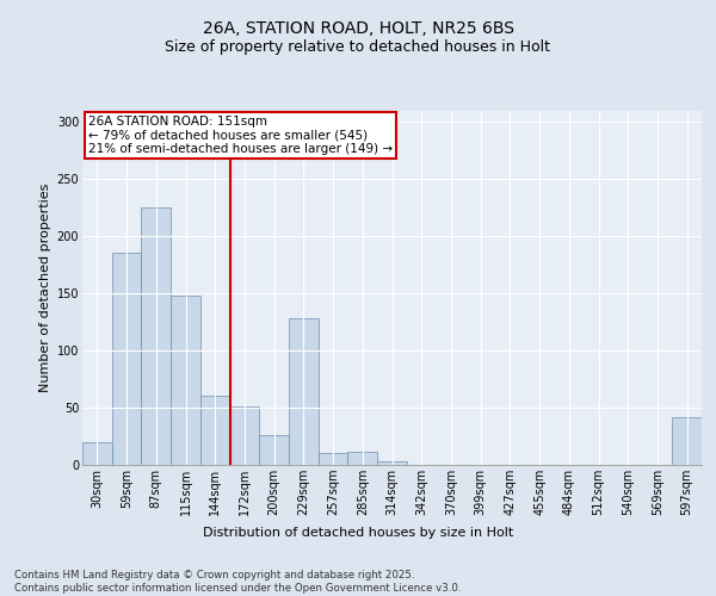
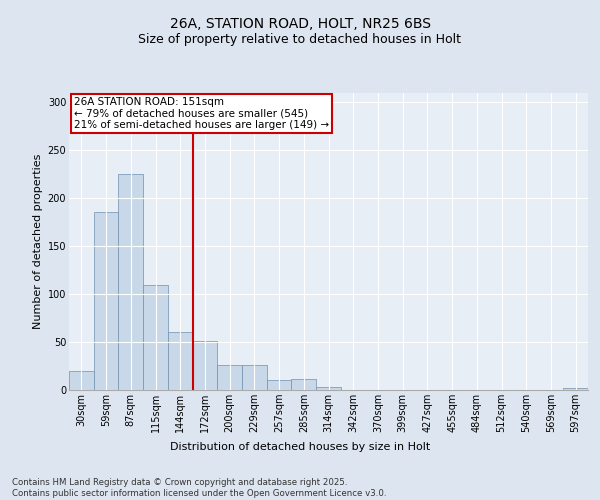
115sqm: 148 -> 109
229sqm: 128 -> 26
597sqm: 42 -> 2
